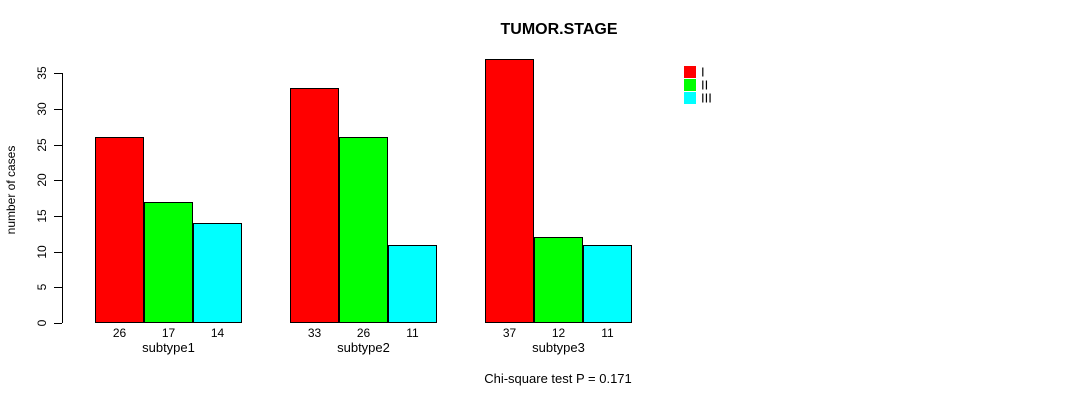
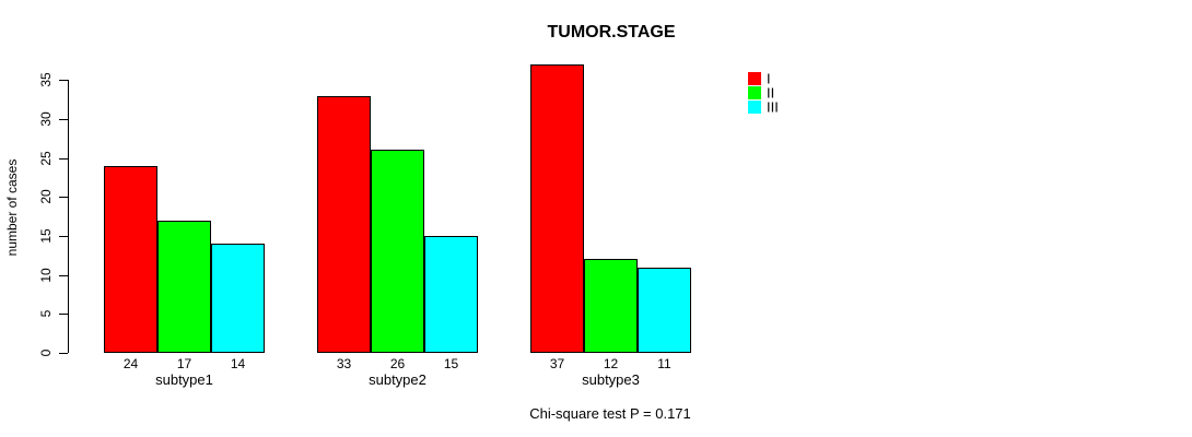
I/subtype1: 26 -> 24
III/subtype2: 11 -> 15
